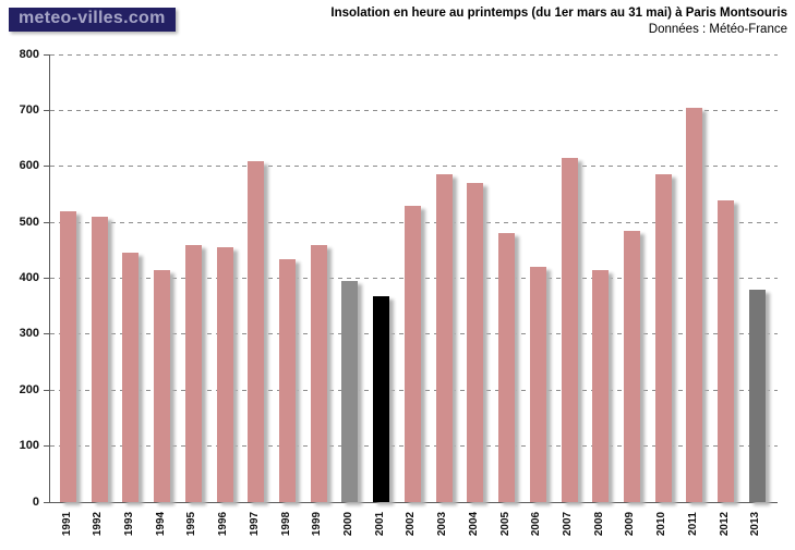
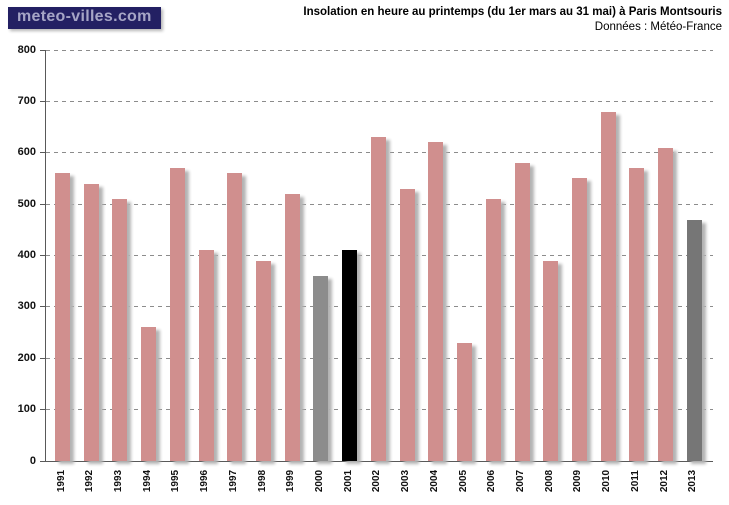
1991: 520 -> 560
1992: 510 -> 540
1993: 440 -> 510
1994: 420 -> 260
1995: 460 -> 570
1996: 460 -> 410
1997: 610 -> 560
1998: 440 -> 390
1999: 460 -> 520
2000: 400 -> 360
2001: 370 -> 410
2002: 530 -> 630
2003: 580 -> 530
2004: 570 -> 620
2005: 480 -> 230
2006: 420 -> 510
2007: 620 -> 580
2008: 420 -> 390
2009: 480 -> 550
2010: 580 -> 680
2011: 700 -> 570
2012: 540 -> 610
2013: 380 -> 470
